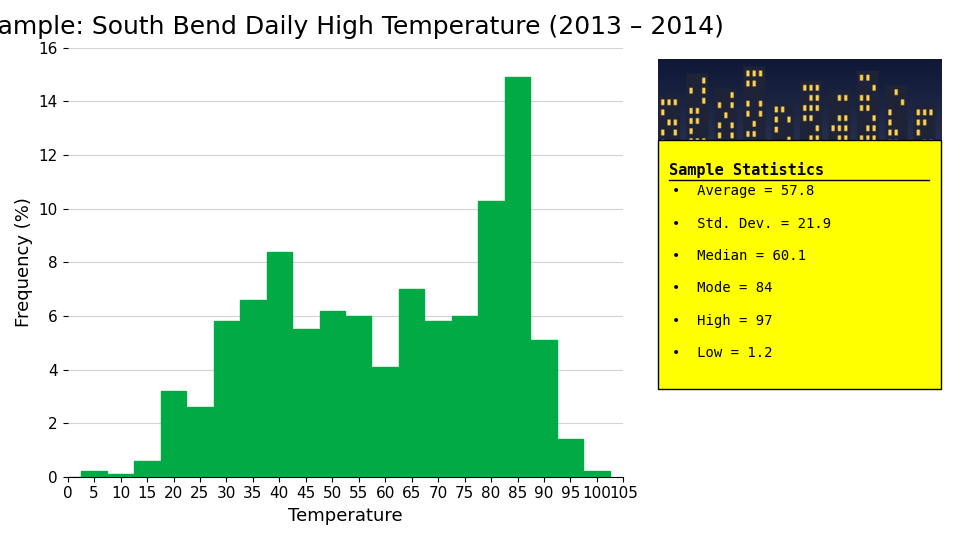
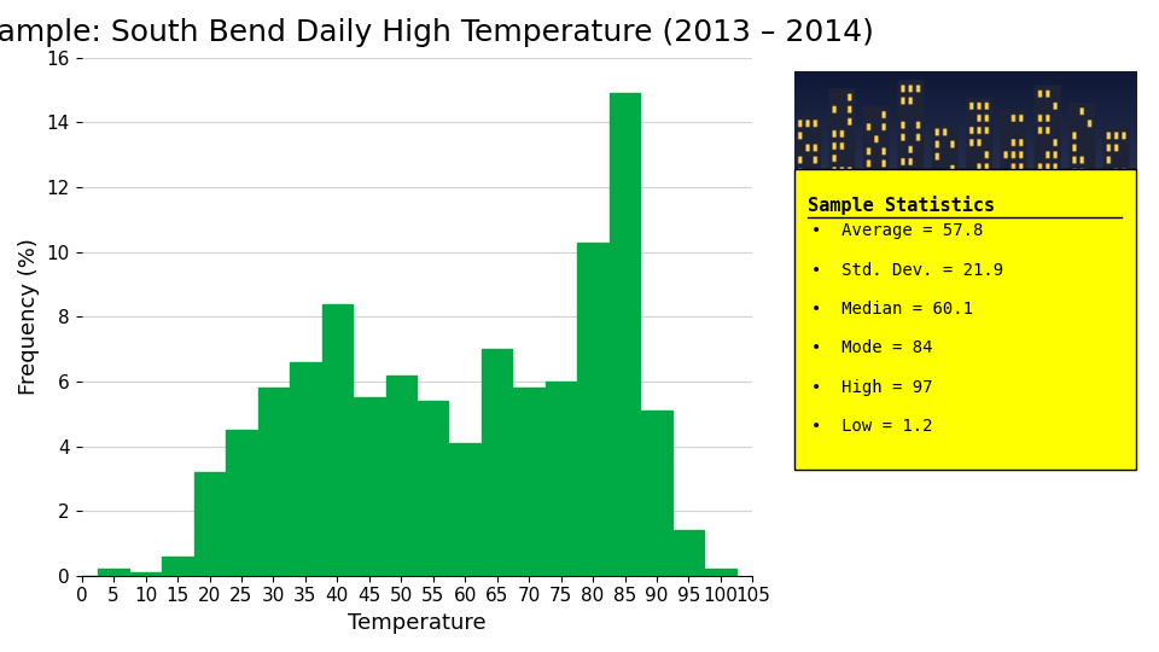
25: 2.6 -> 4.5
55: 6.0 -> 5.4
